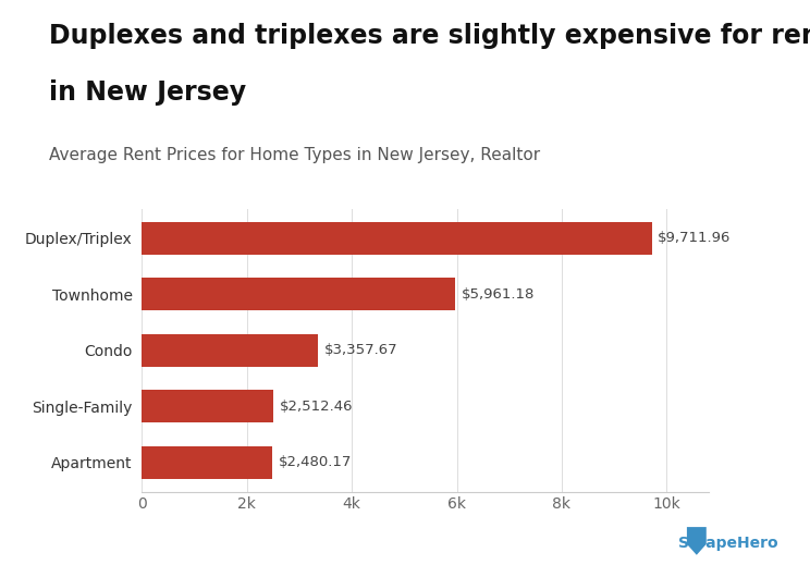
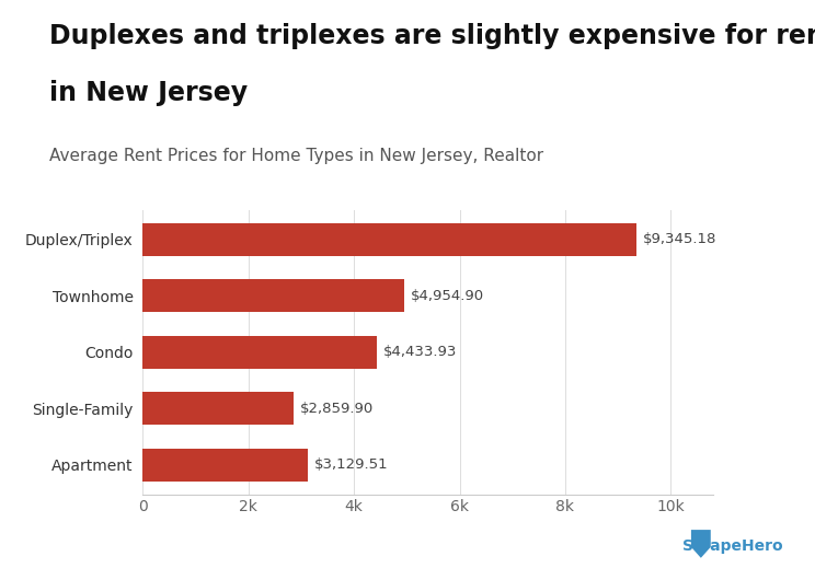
Duplex/Triplex: $9,711.96 -> $9,345.18
Townhome: $5,961.18 -> $4,954.90
Condo: $3,357.67 -> $4,433.93
Single-Family: $2,512.46 -> $2,859.90
Apartment: $2,480.17 -> $3,129.51
